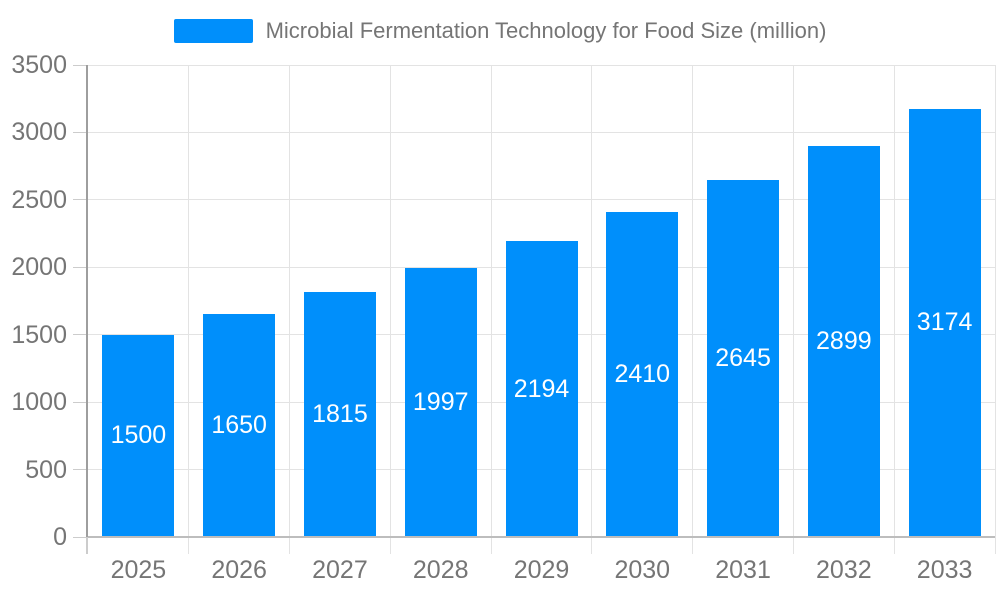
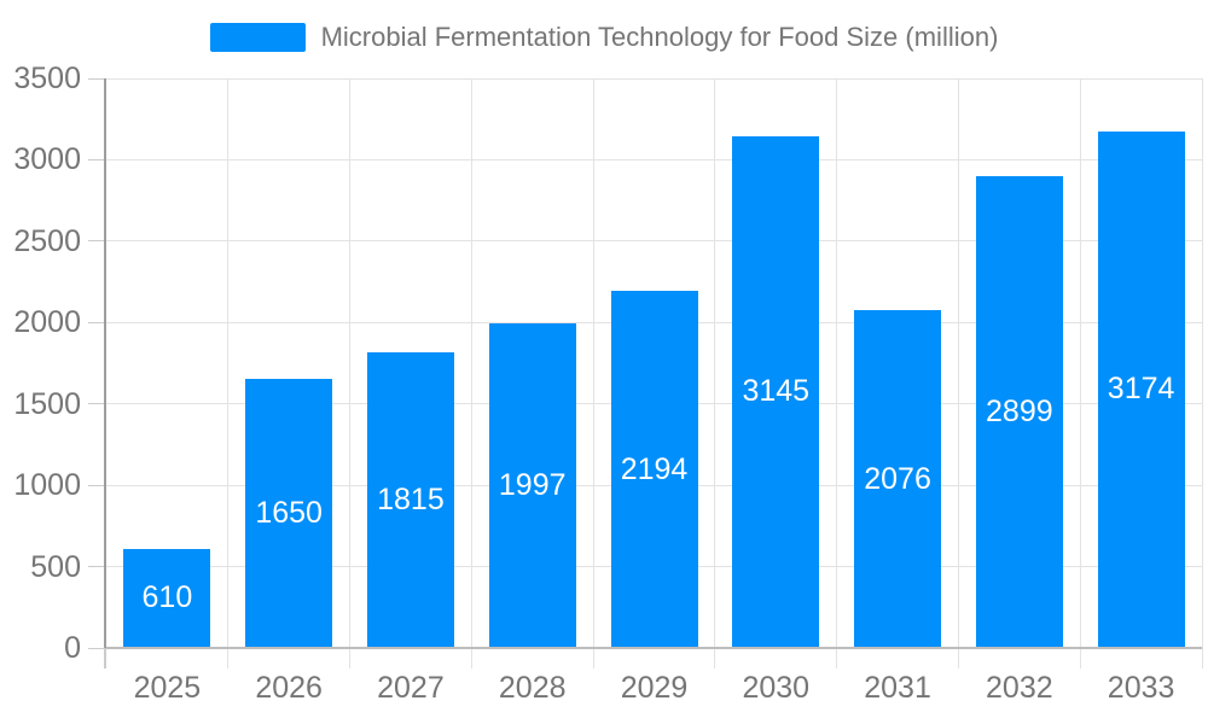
2025: 1500 -> 610
2030: 2410 -> 3145
2031: 2645 -> 2076
